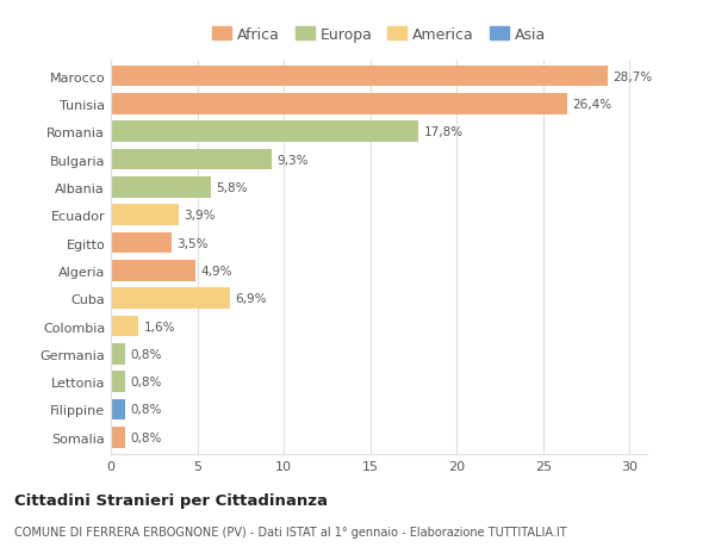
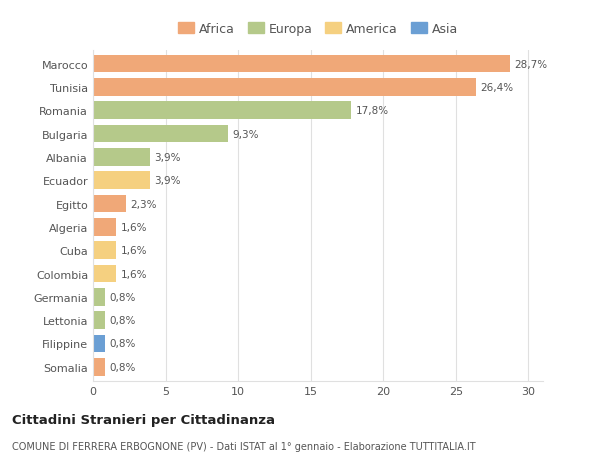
Albania: 5,8% -> 3,9%
Egitto: 3,5% -> 2,3%
Algeria: 4,9% -> 1,6%
Cuba: 6,9% -> 1,6%
